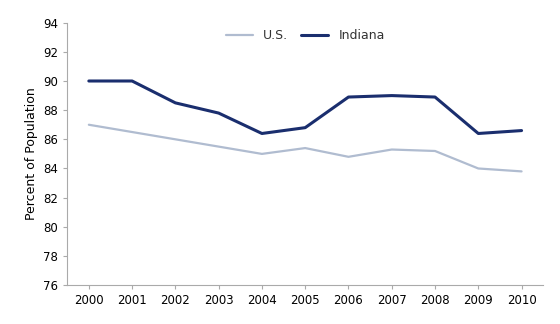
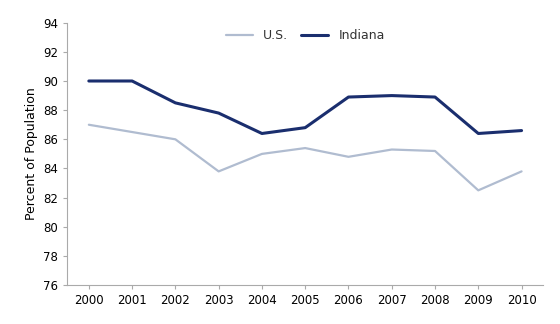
U.S./2003: 85.5 -> 83.8
U.S./2009: 84.0 -> 82.5
